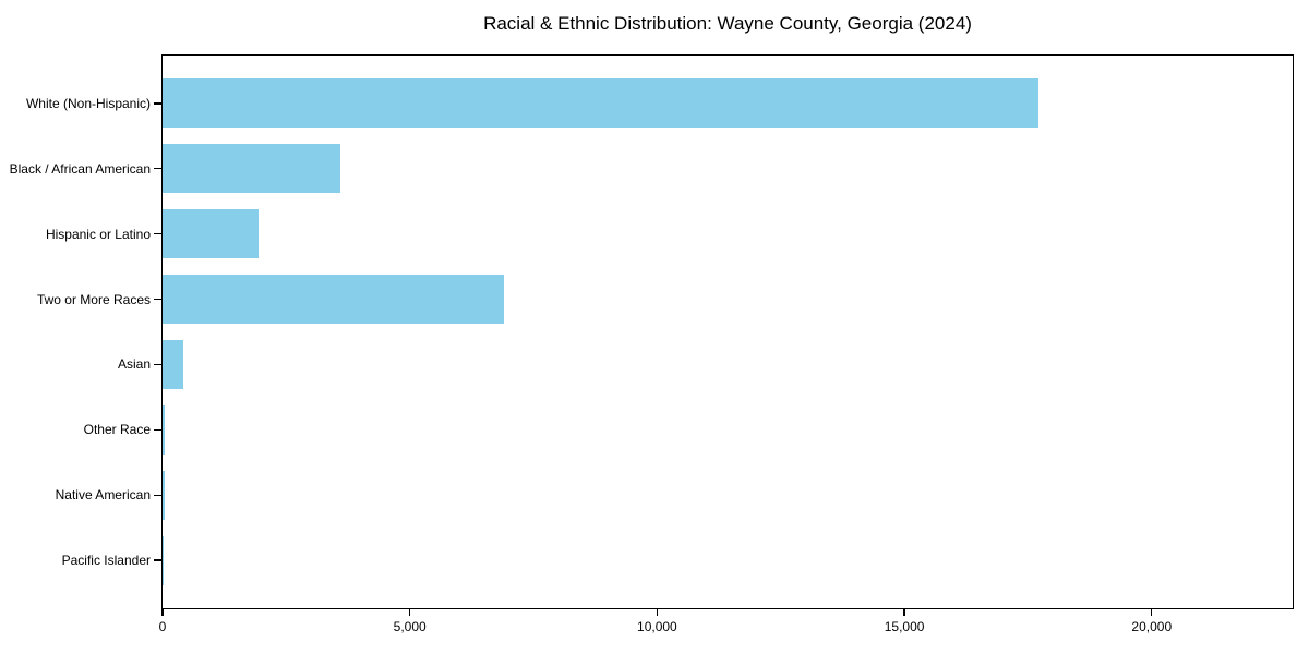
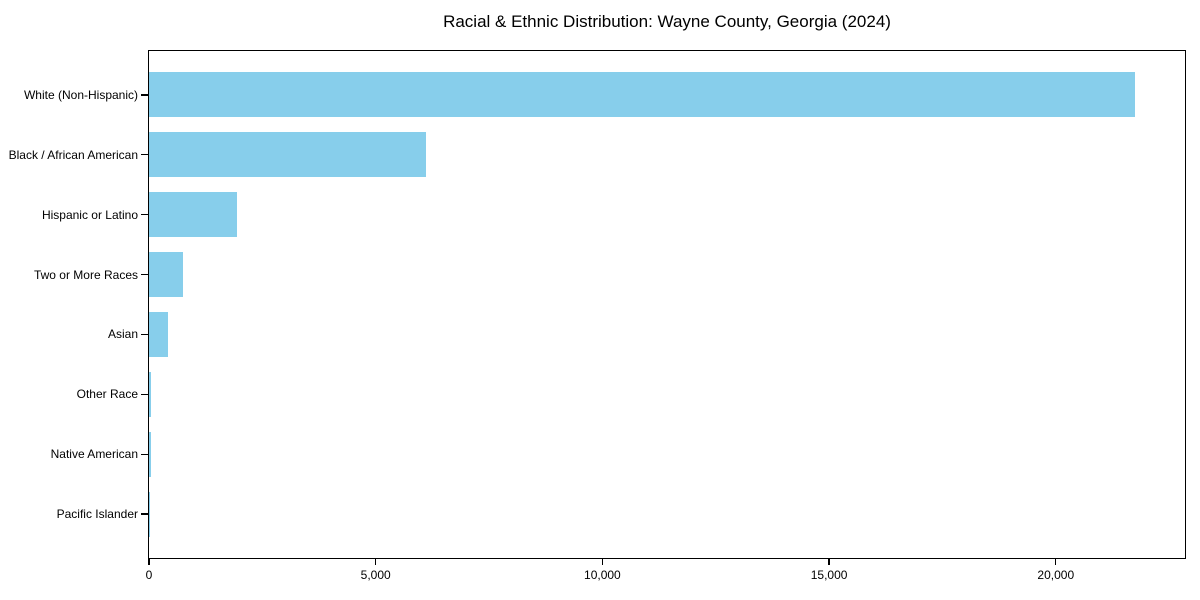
White (Non-Hispanic): 17700 -> 21800
Black / African American: 3600 -> 6100
Two or More Races: 6900 -> 800
